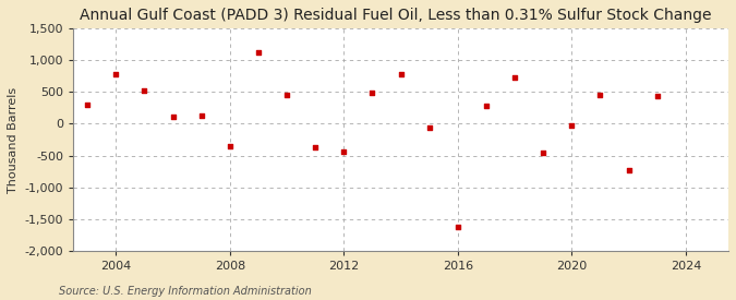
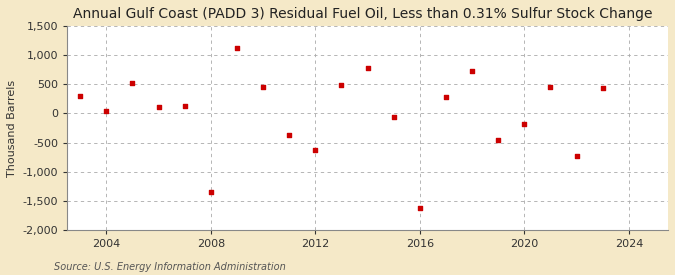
2004: 780 -> 50
2008: -360 -> -1,360
2012: -440 -> -620
2020: -20 -> -180
